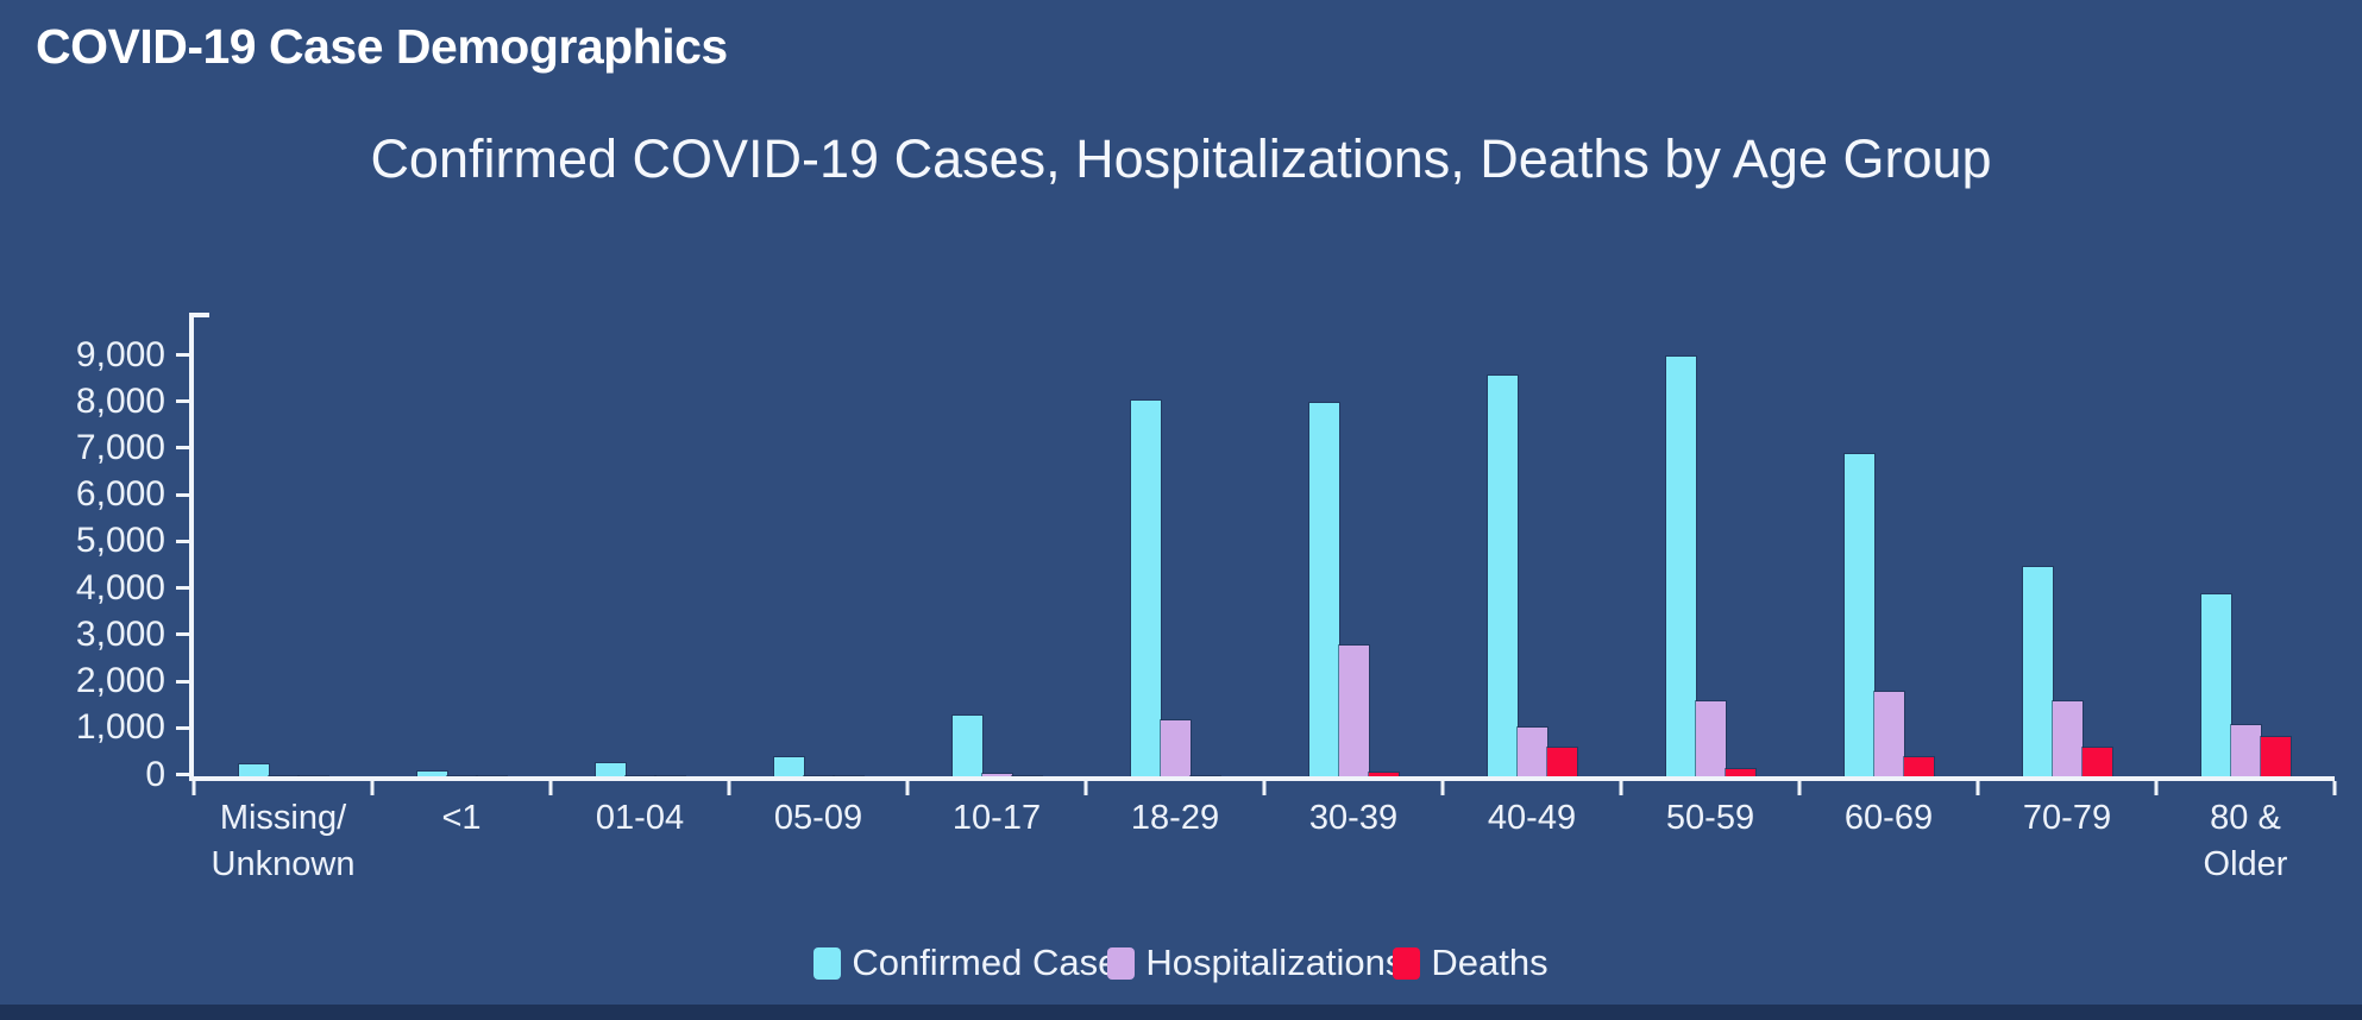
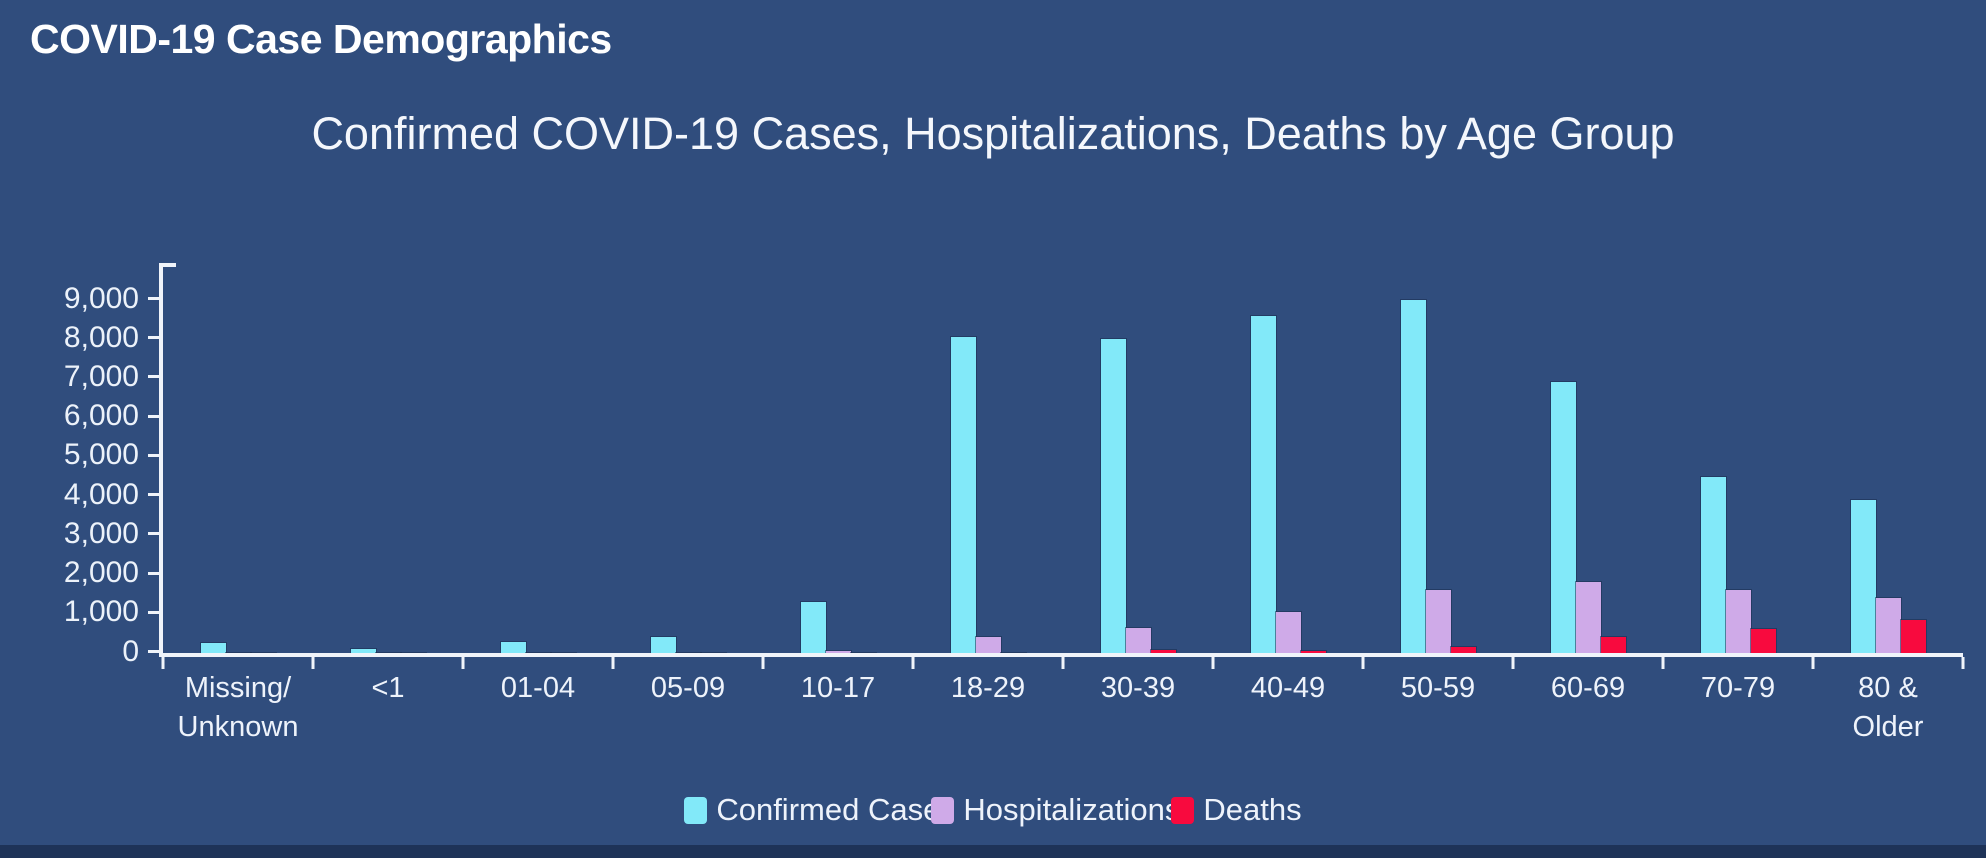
Hospitalizations/18-29: 1200 -> 400
Hospitalizations/30-39: 2800 -> 600
Deaths/40-49: 600 -> 100
Hospitalizations/80 & Older: 1100 -> 1400
